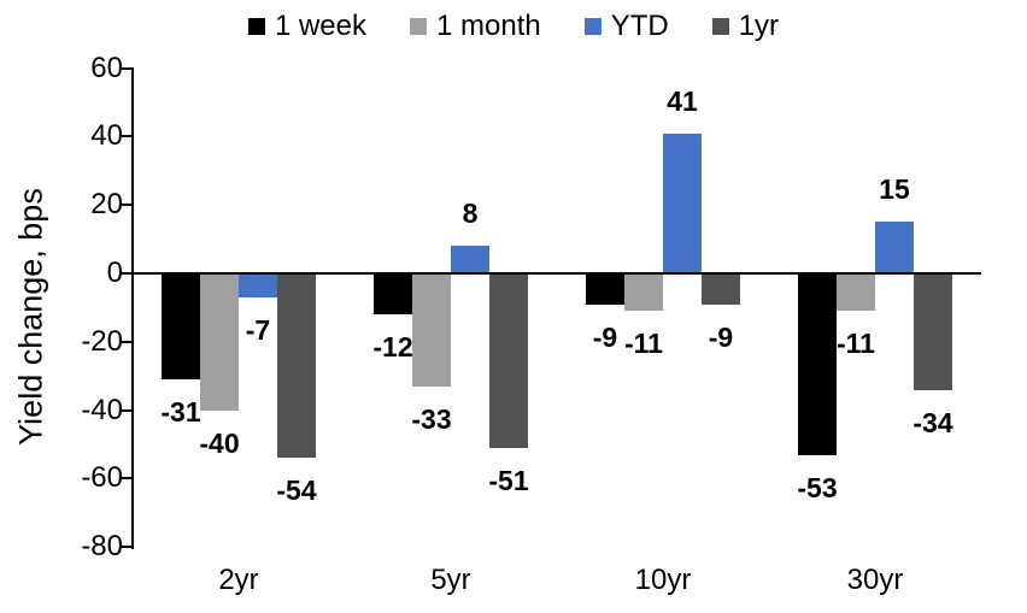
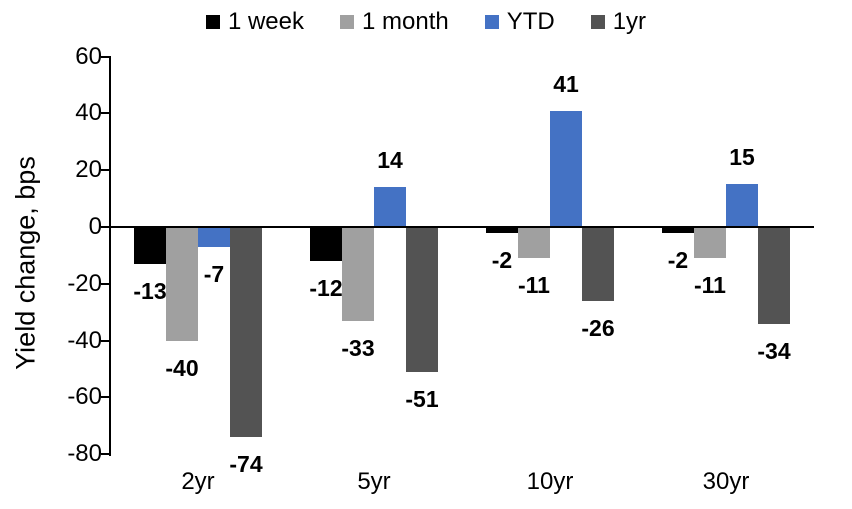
1 week/2yr: -31 -> -13
1yr/2yr: -54 -> -74
YTD/5yr: 8 -> 14
1 week/10yr: -9 -> -2
1yr/10yr: -9 -> -26
1 week/30yr: -53 -> -2
